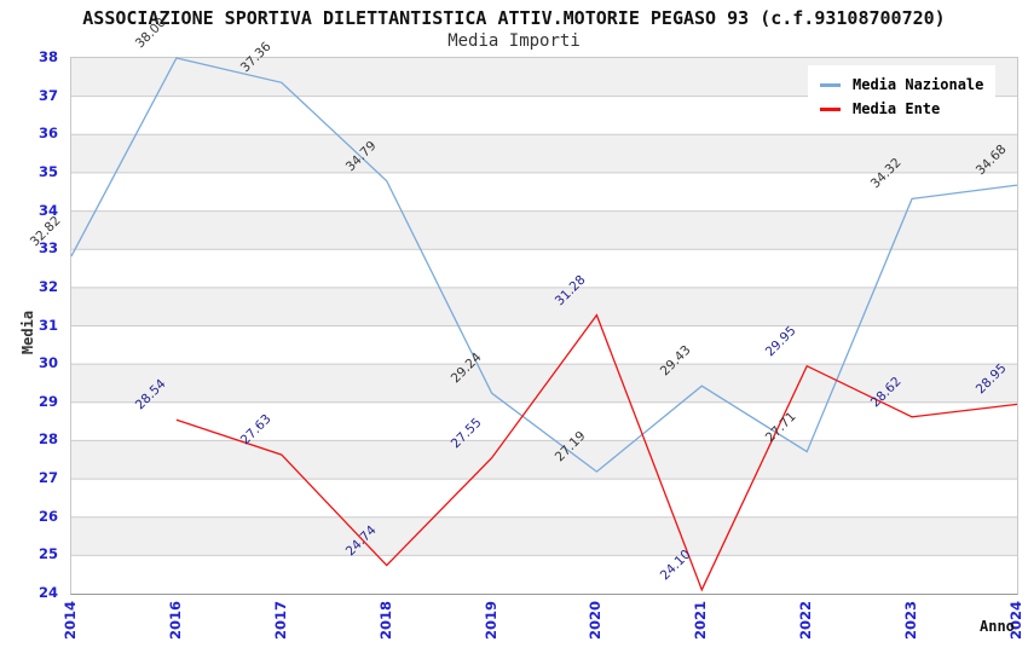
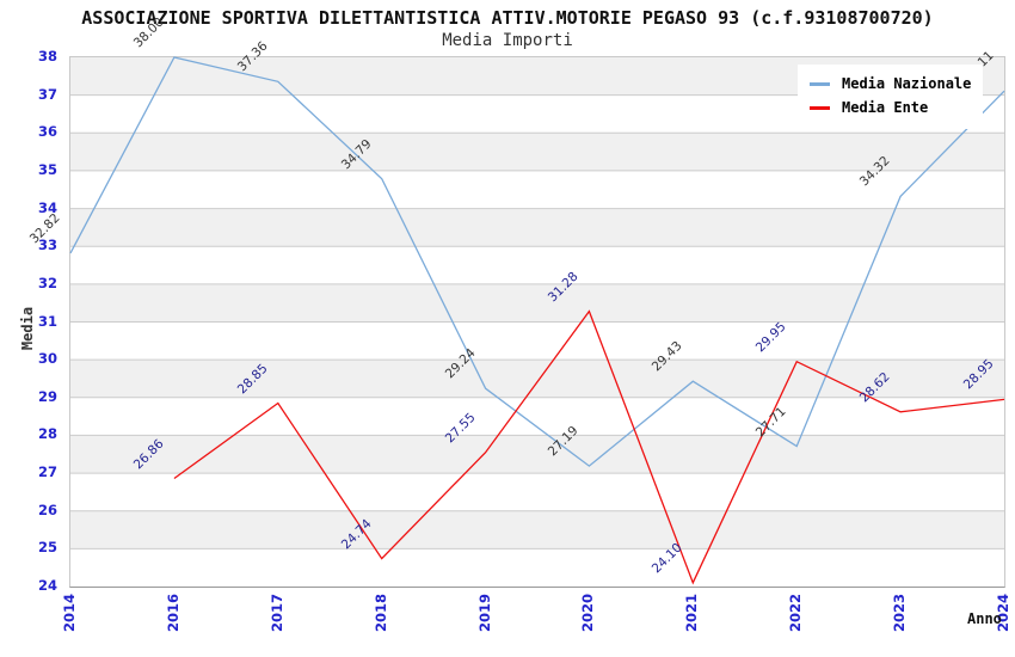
Media Ente/2016: 28.54 -> 26.86
Media Ente/2017: 27.63 -> 28.85
Media Nazionale/2024: 34.68 -> 37.11
